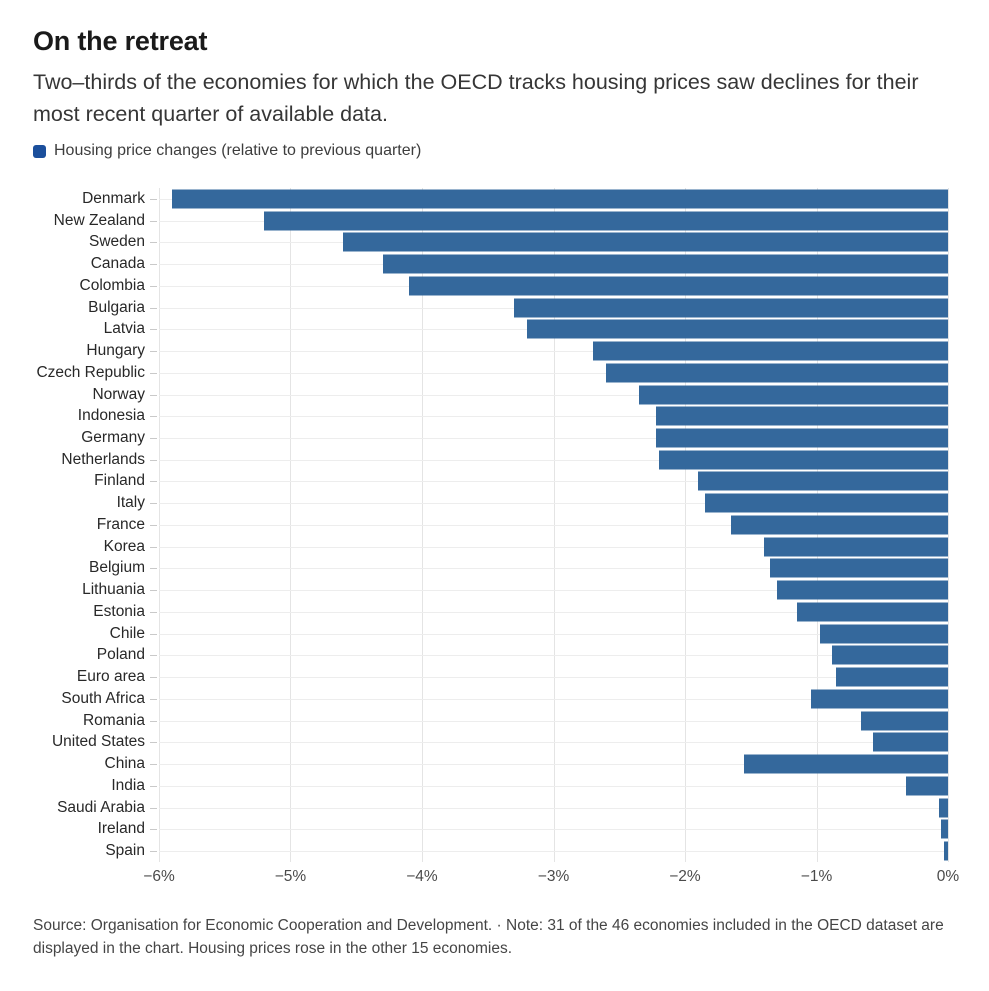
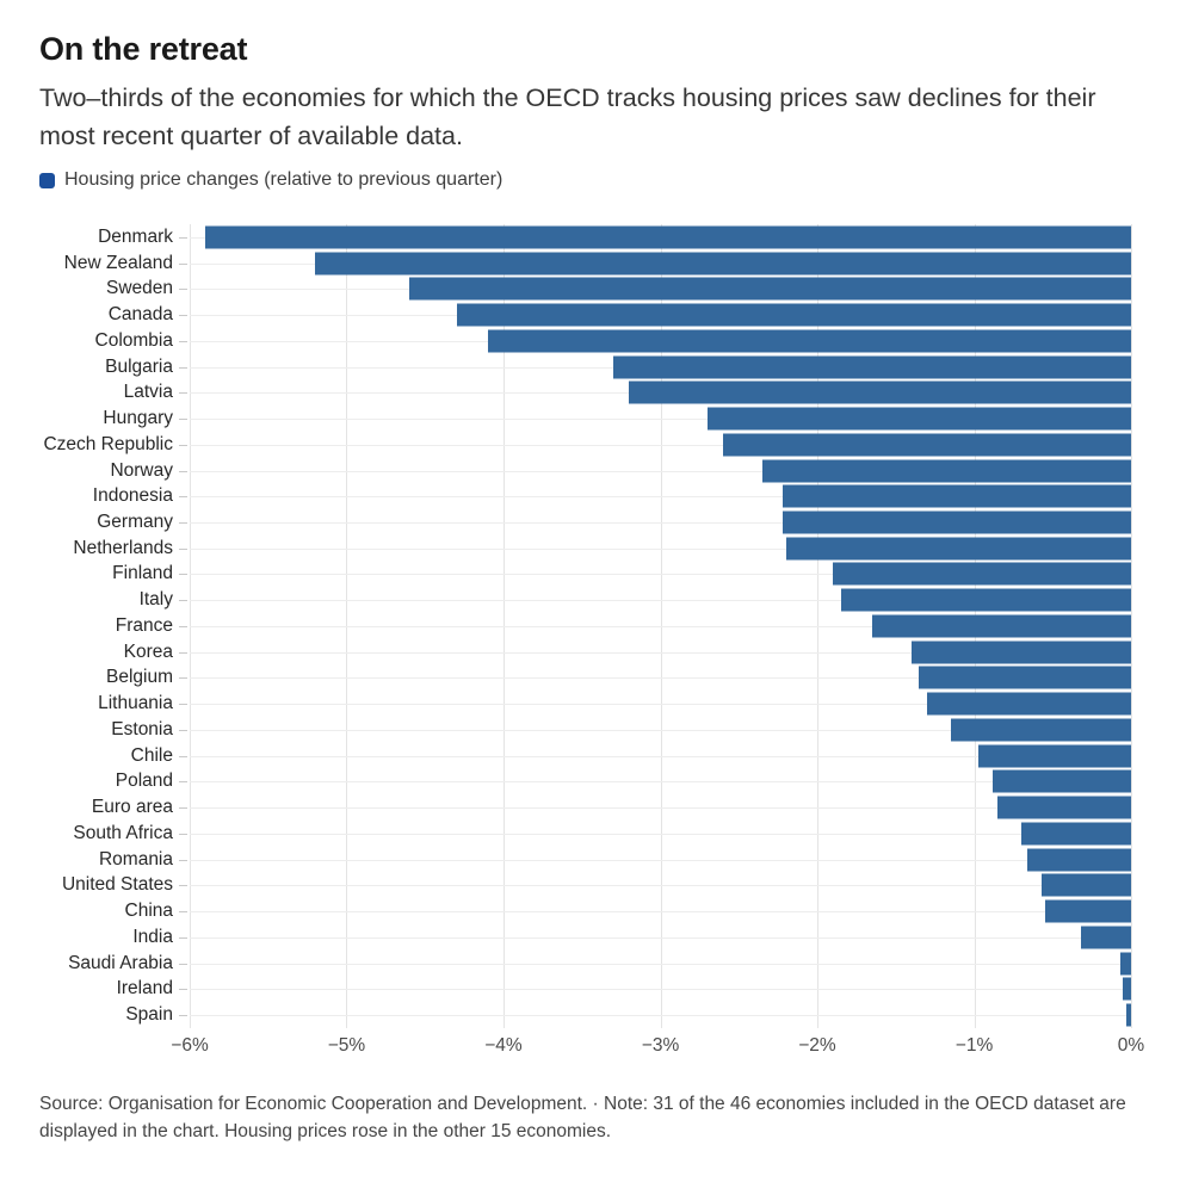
South Africa: -1.04% -> -0.70%
China: -1.55% -> -0.55%
